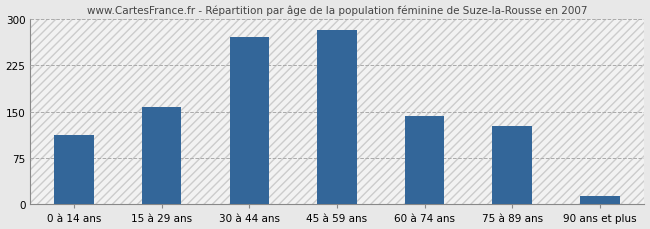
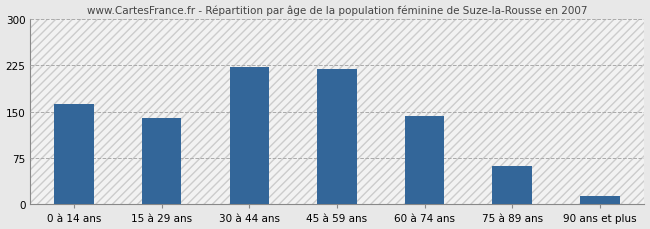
0 à 14 ans: 112 -> 162
15 à 29 ans: 158 -> 139
30 à 44 ans: 270 -> 222
45 à 59 ans: 282 -> 219
75 à 89 ans: 126 -> 62
